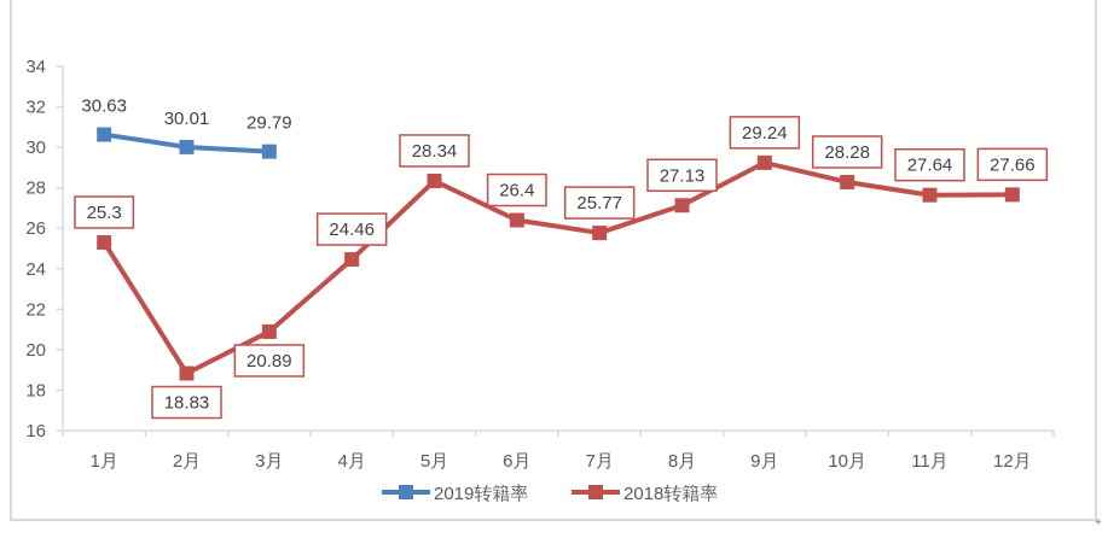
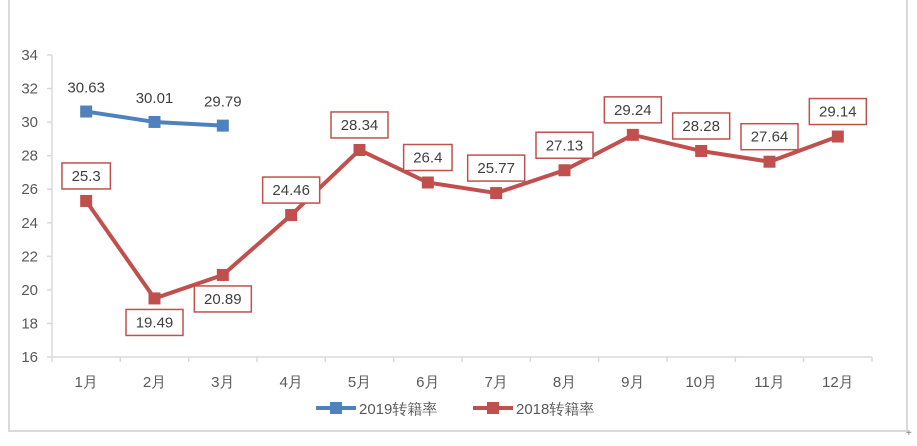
2018转籍率/2月: 18.83 -> 19.49
2018转籍率/12月: 27.66 -> 29.14
